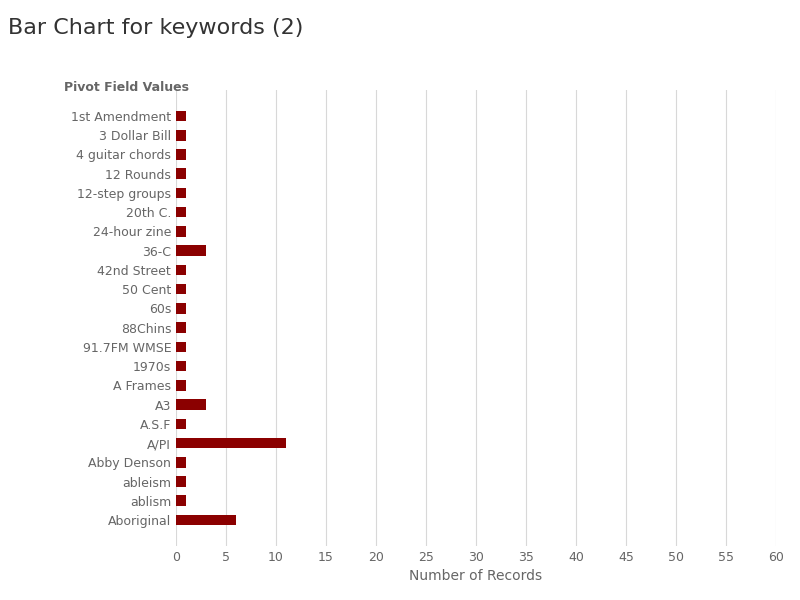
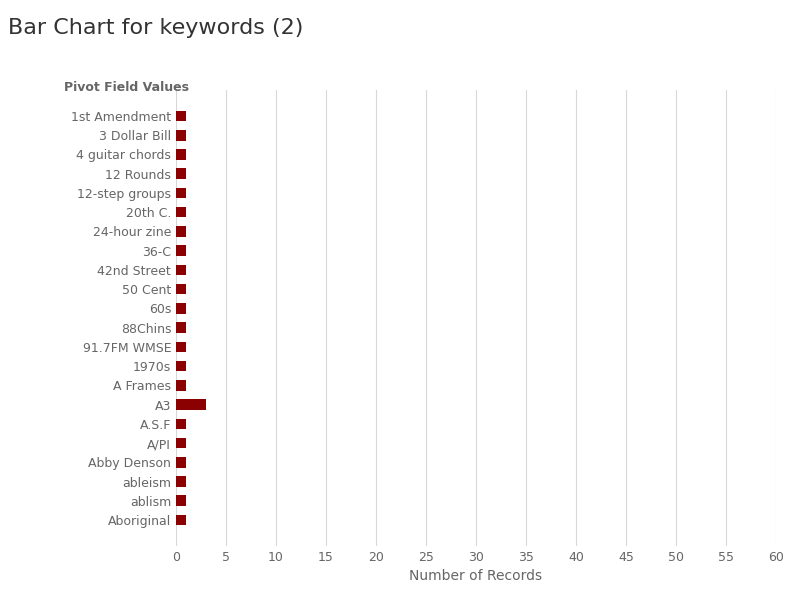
36-C: 3 -> 1
A/PI: 11 -> 1
Aboriginal: 6 -> 1
